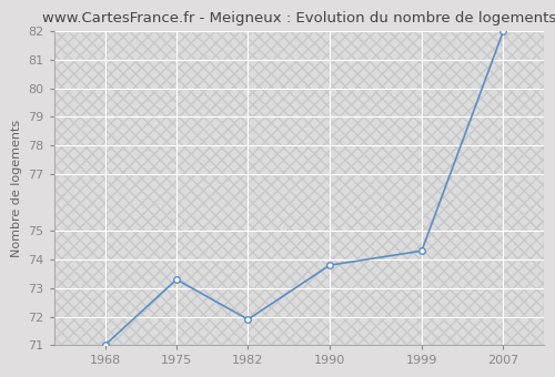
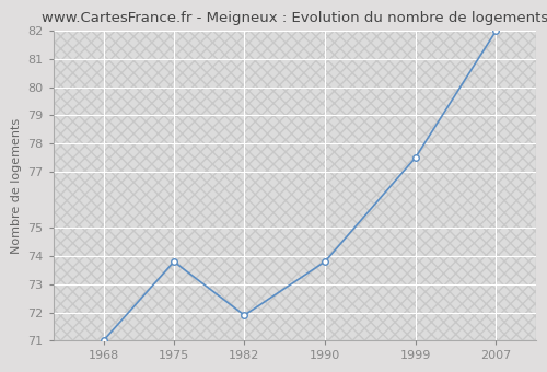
1975: 73.3 -> 73.8
1999: 74.3 -> 77.5
